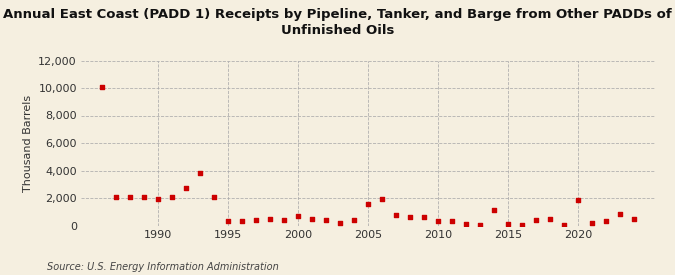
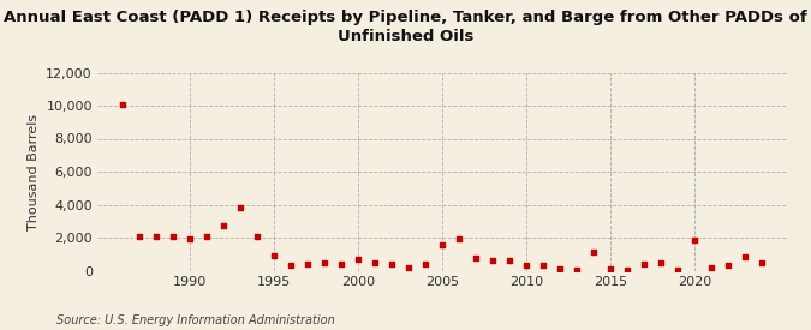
1995: 300 -> 900
